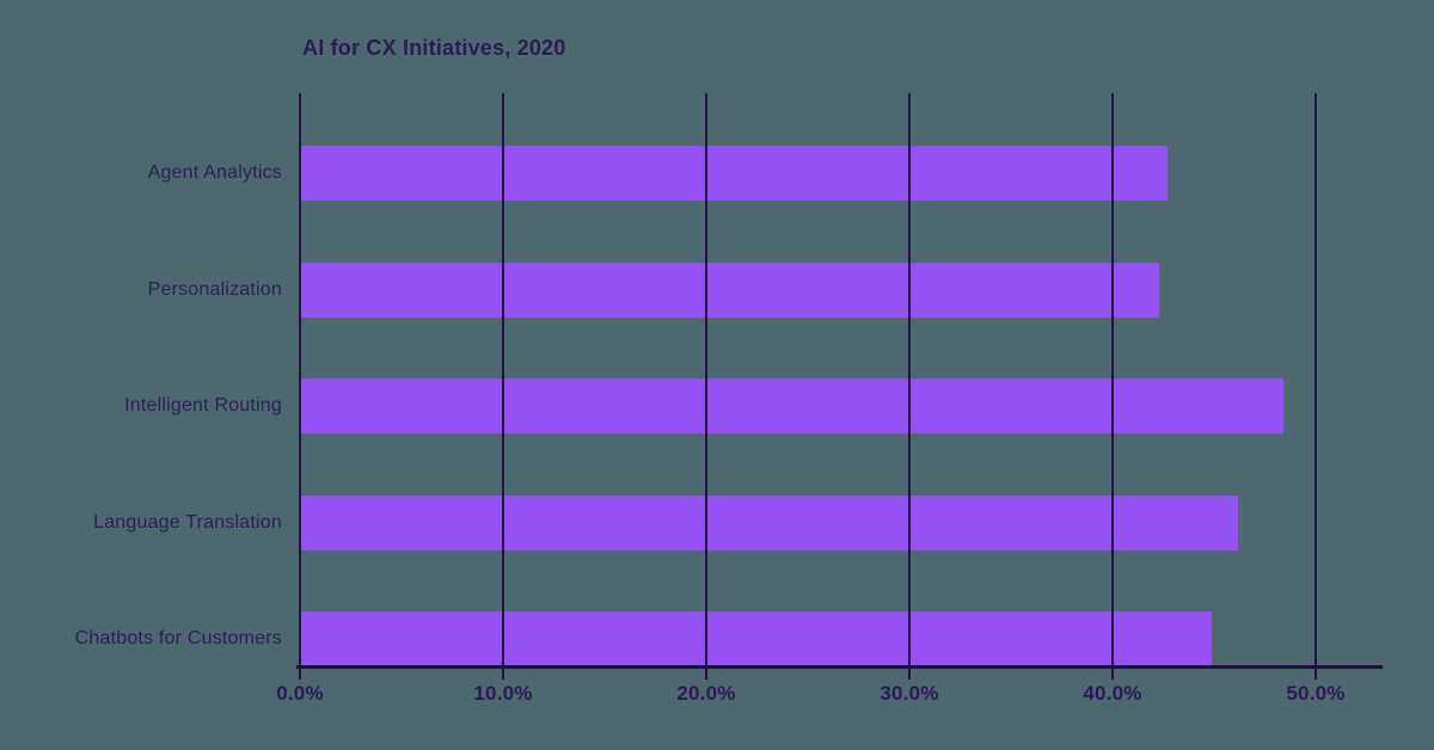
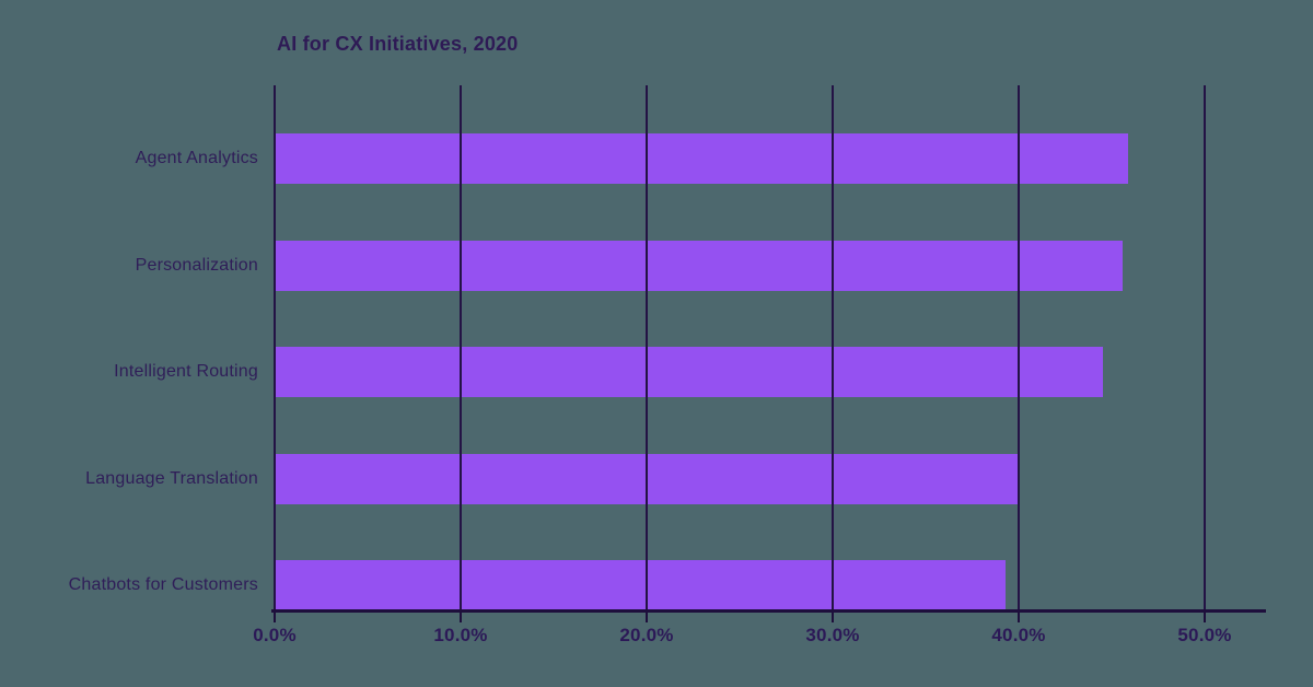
Agent Analytics: 42.7% -> 45.9%
Personalization: 42.3% -> 45.6%
Intelligent Routing: 48.4% -> 44.5%
Language Translation: 46.2% -> 40.0%
Chatbots for Customers: 44.9% -> 39.3%
